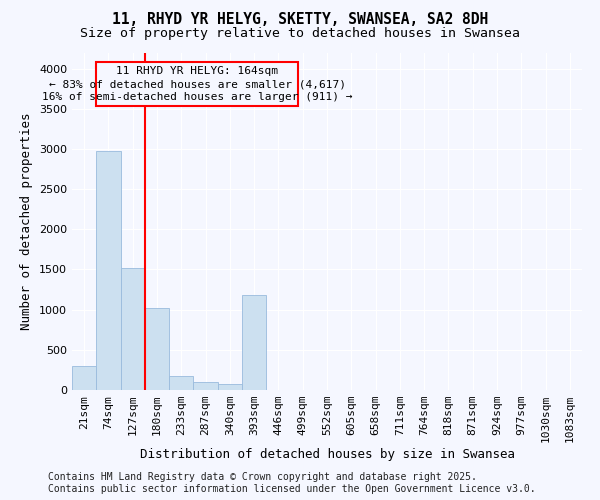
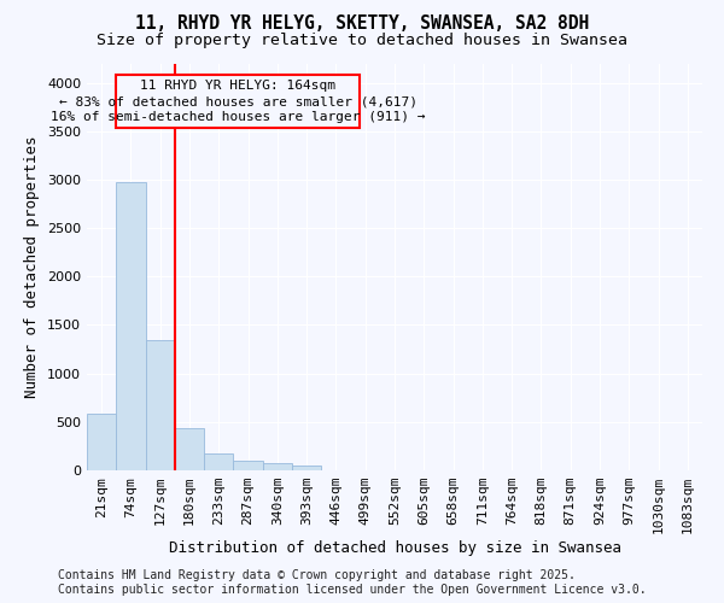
21sqm: 300 -> 590
127sqm: 1520 -> 1340
180sqm: 1020 -> 430
393sqm: 1180 -> 50
